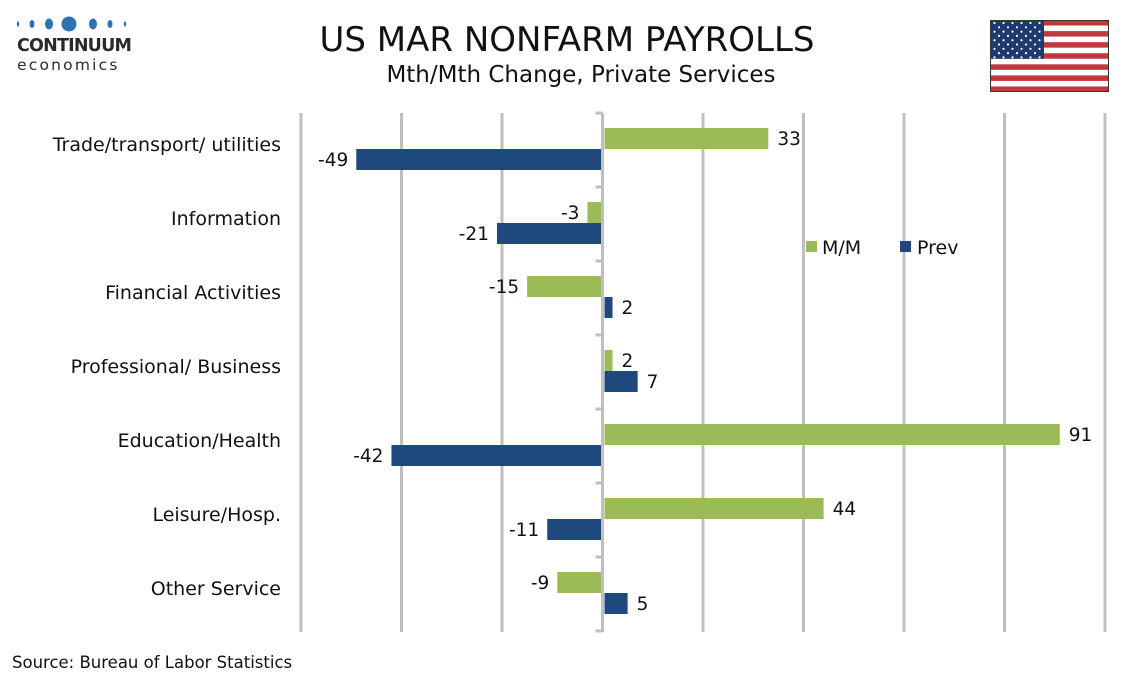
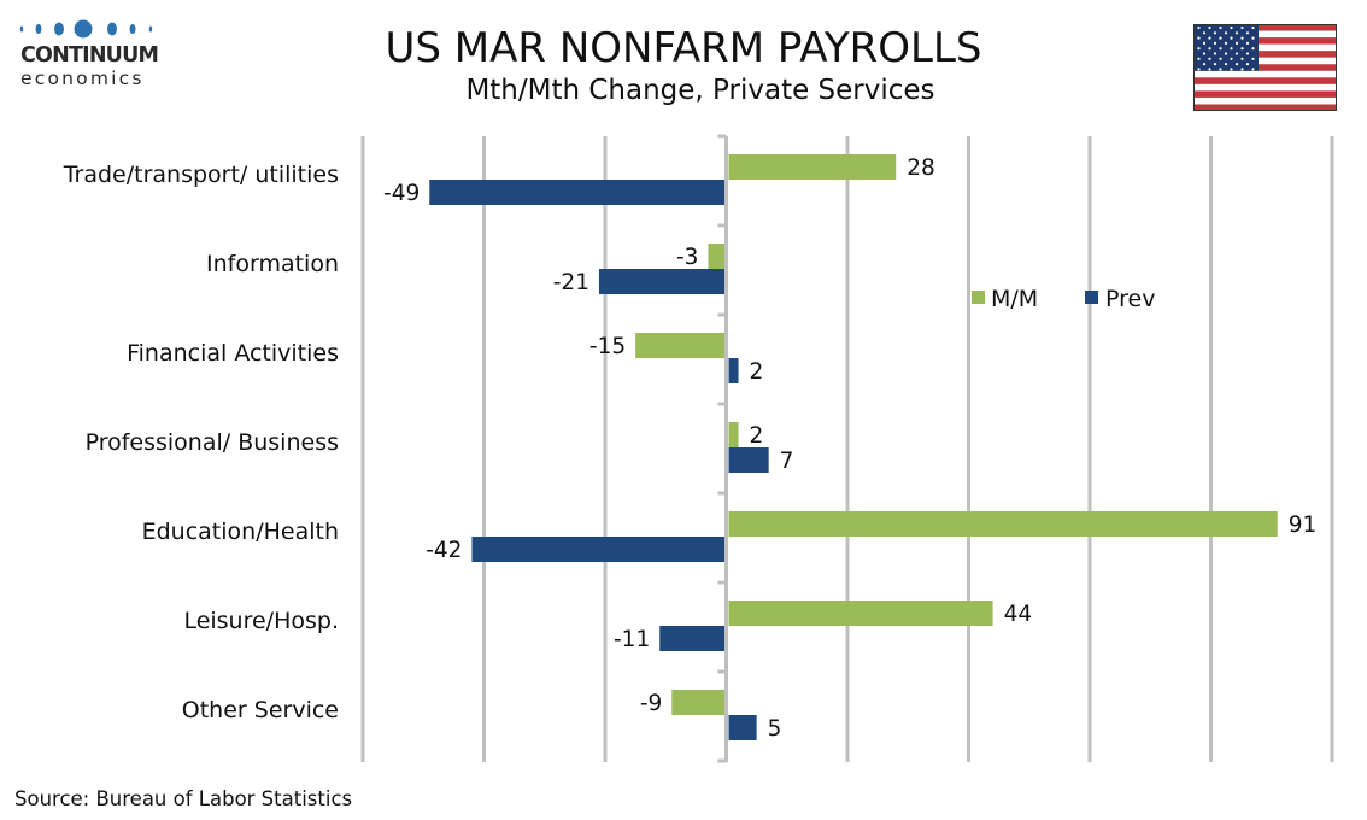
M/M/Trade/transport/ utilities: 33 -> 28
